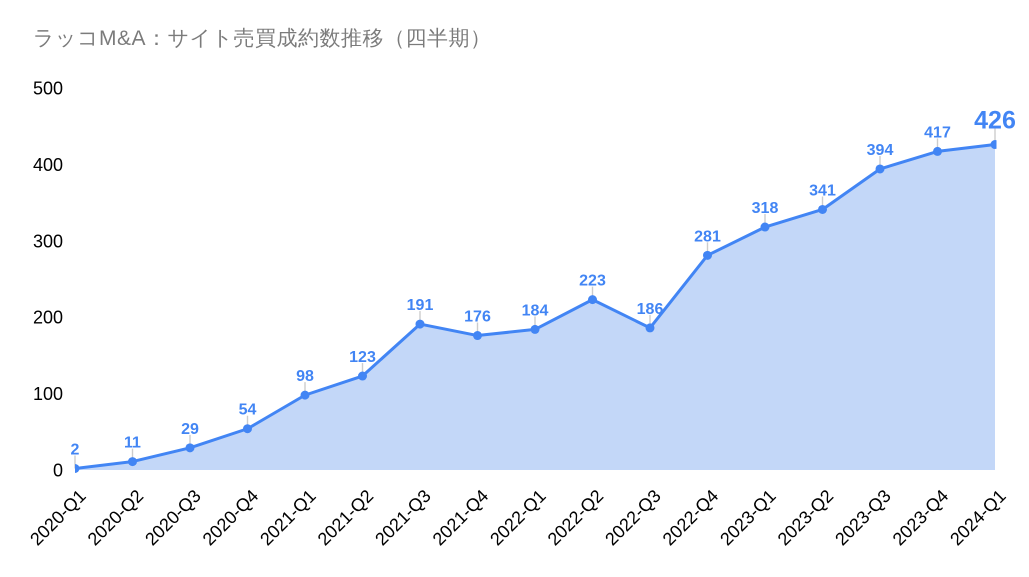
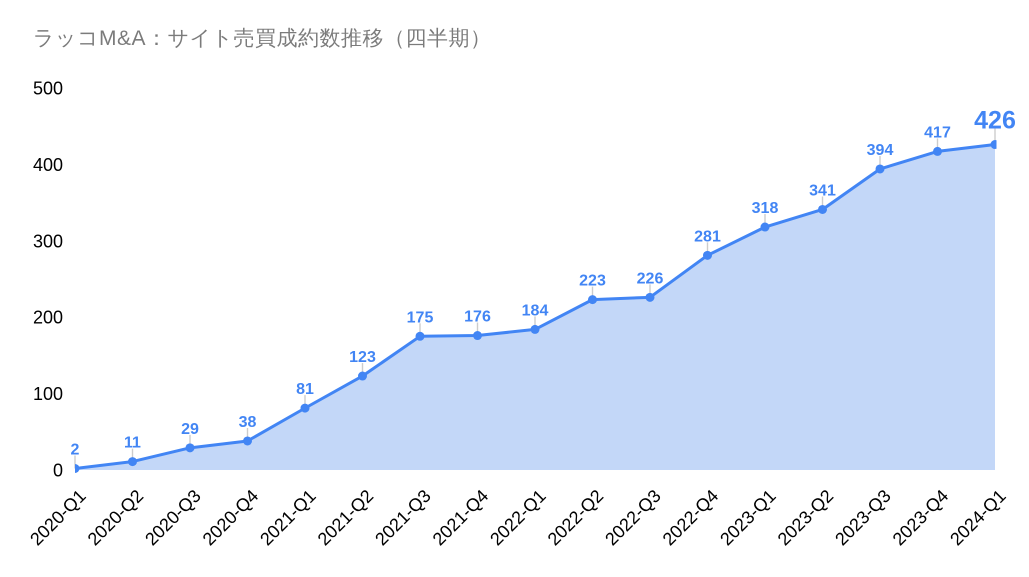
2020-Q4: 54 -> 38
2021-Q1: 98 -> 81
2021-Q3: 191 -> 175
2022-Q3: 186 -> 226
